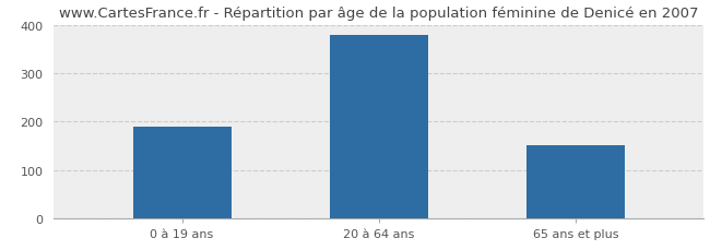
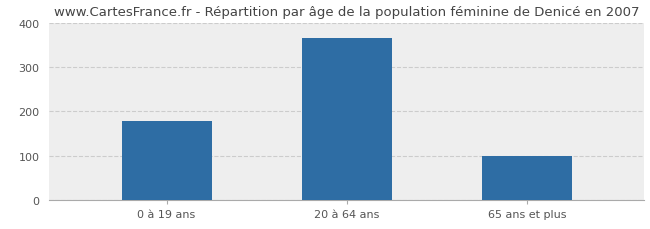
0 à 19 ans: 190 -> 178
20 à 64 ans: 380 -> 365
65 ans et plus: 150 -> 98
